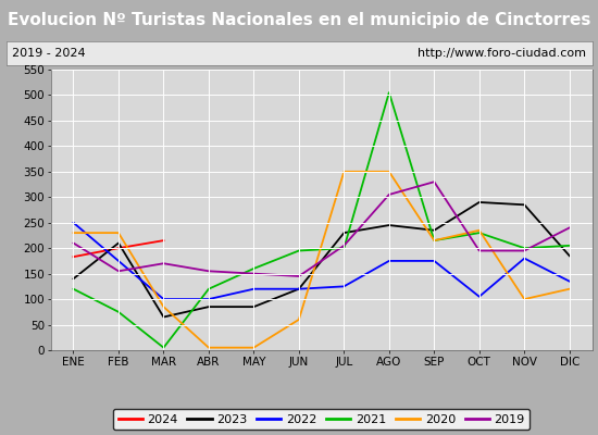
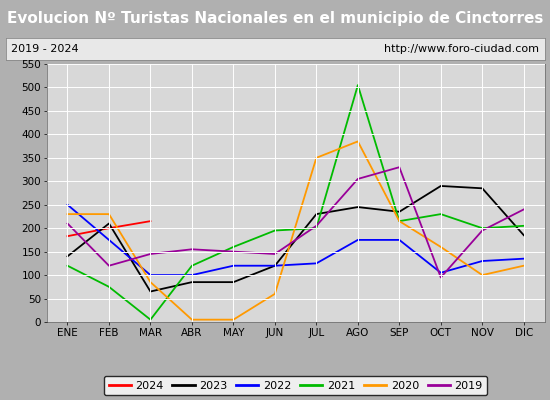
2019/FEB: 155 -> 120
2019/MAR: 170 -> 145
2020/AGO: 350 -> 385
2020/OCT: 235 -> 160
2019/OCT: 195 -> 95
2022/NOV: 180 -> 130
